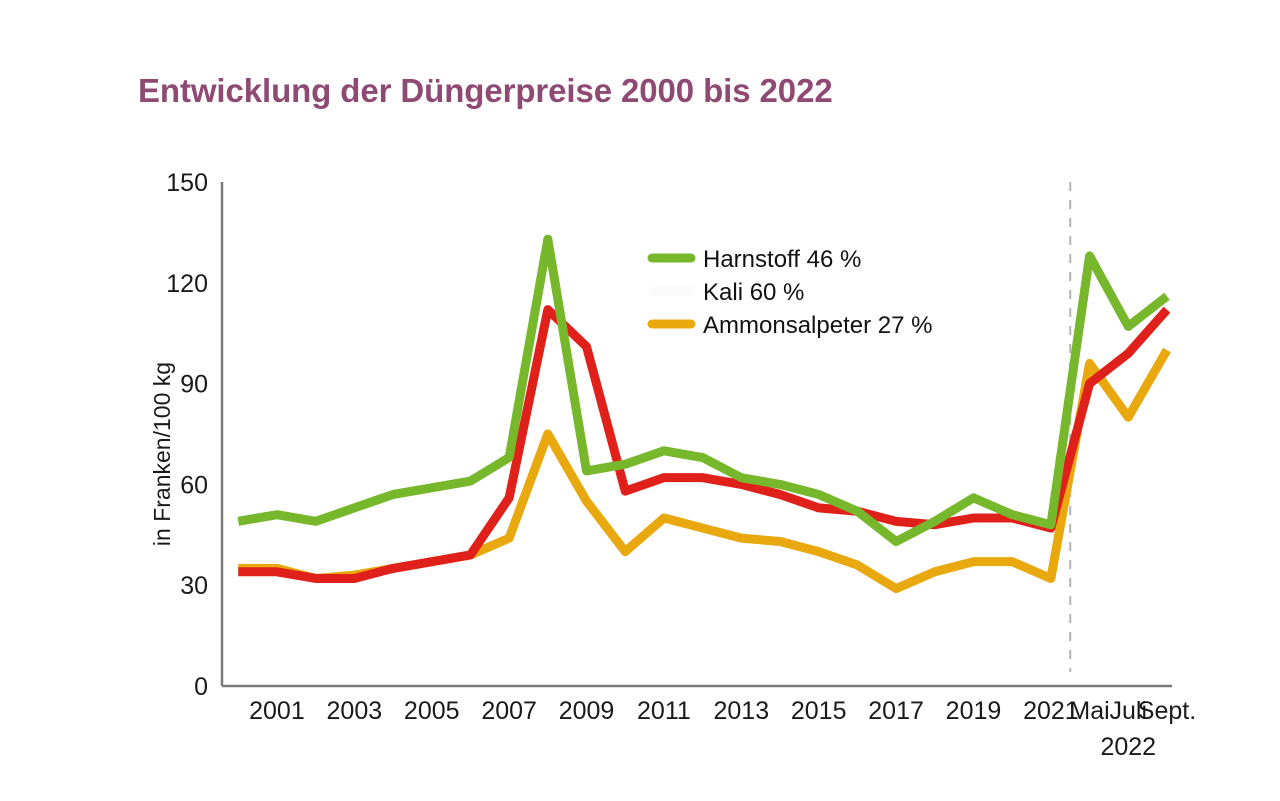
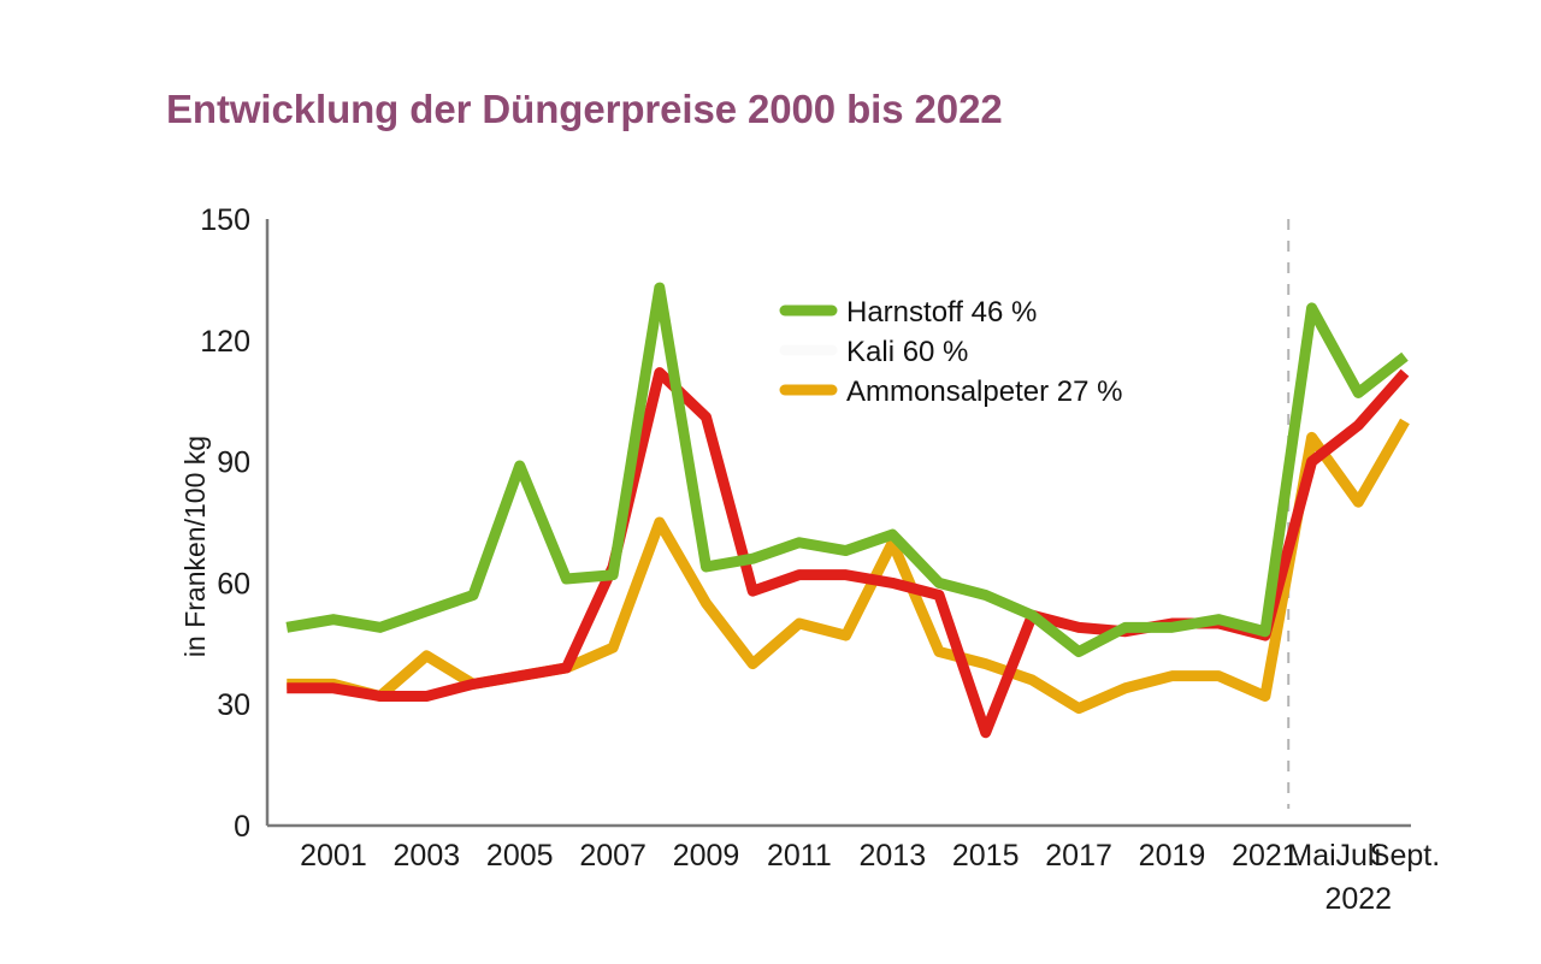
Ammonsalpeter 27 %/2003: 33 -> 42
Harnstoff 46 %/2005: 59 -> 89
Harnstoff 46 %/2007: 68 -> 62
Kali 60 %/2007: 56 -> 64
Harnstoff 46 %/2013: 62 -> 72
Ammonsalpeter 27 %/2013: 44 -> 70
Kali 60 %/2015: 53 -> 23
Harnstoff 46 %/2019: 56 -> 49
